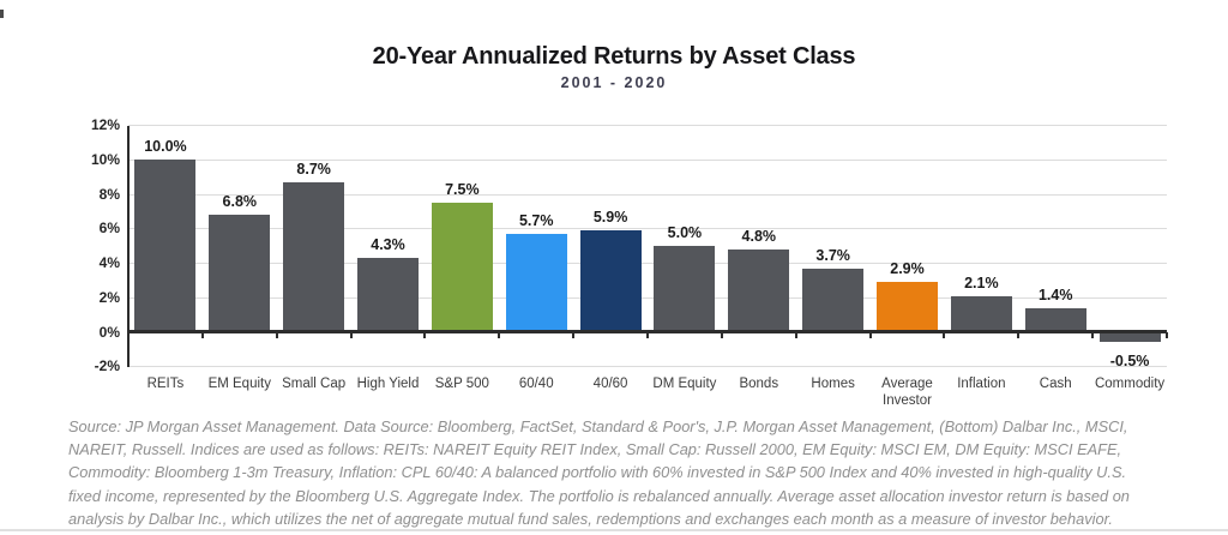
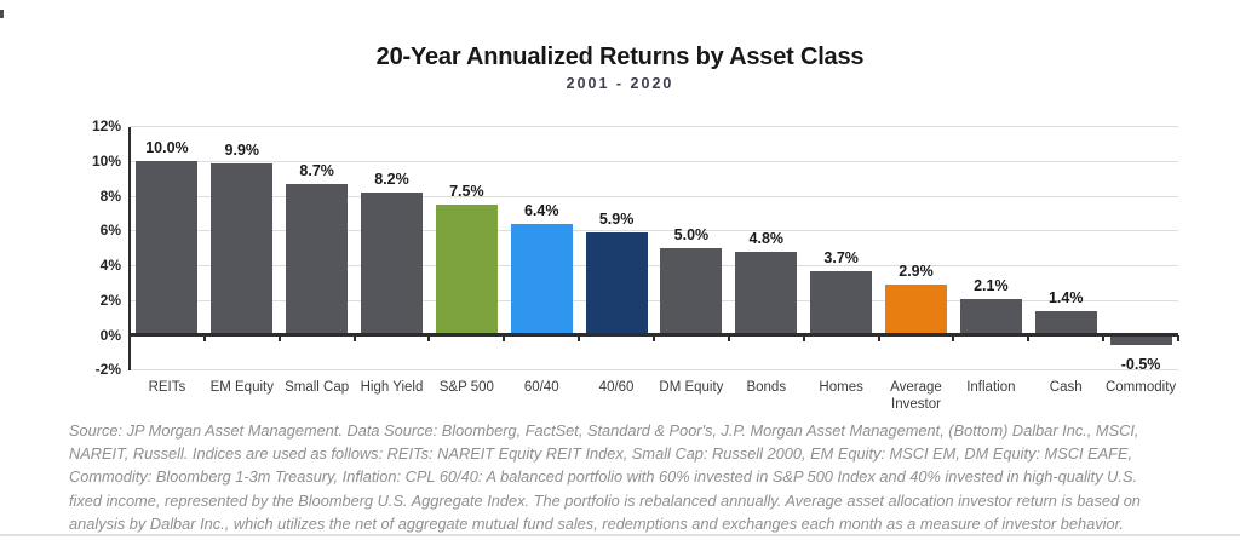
EM Equity: 6.8% -> 9.9%
High Yield: 4.3% -> 8.2%
60/40: 5.7% -> 6.4%
